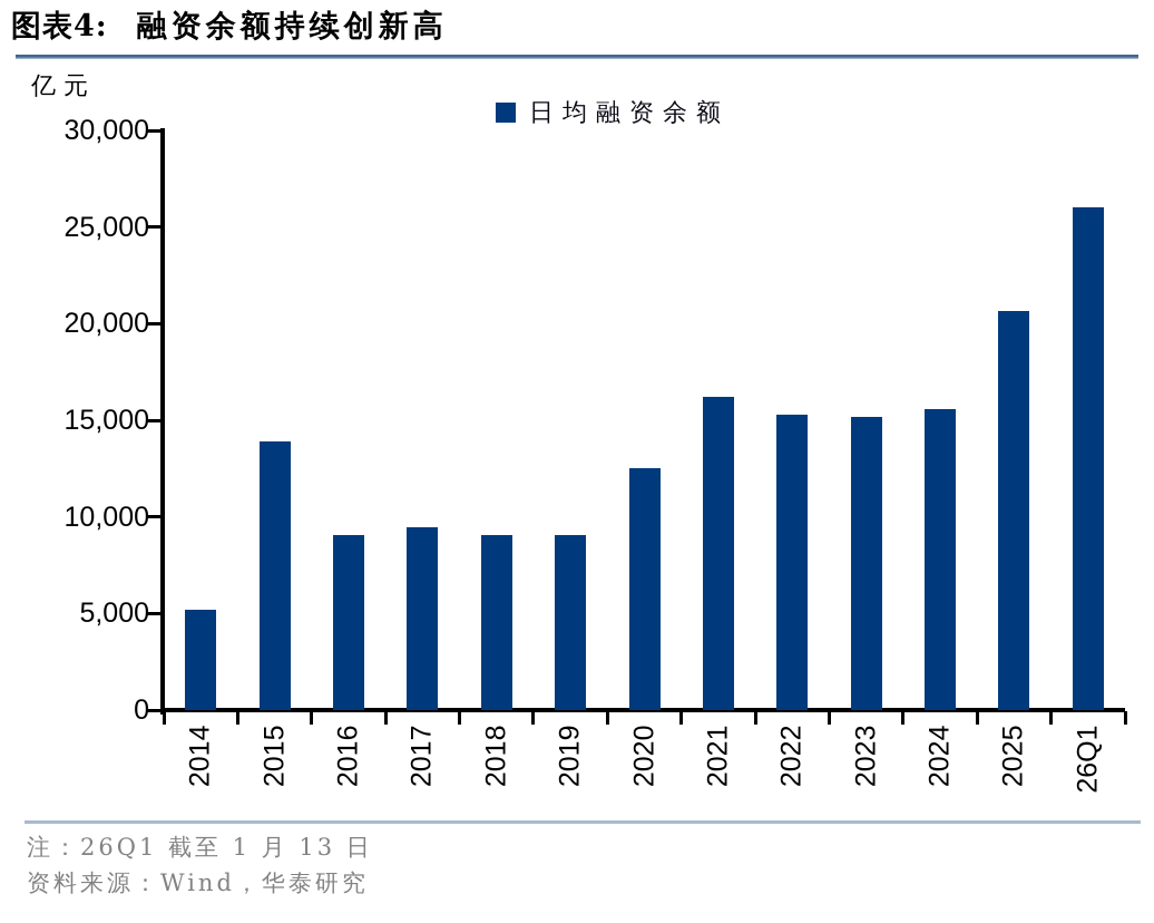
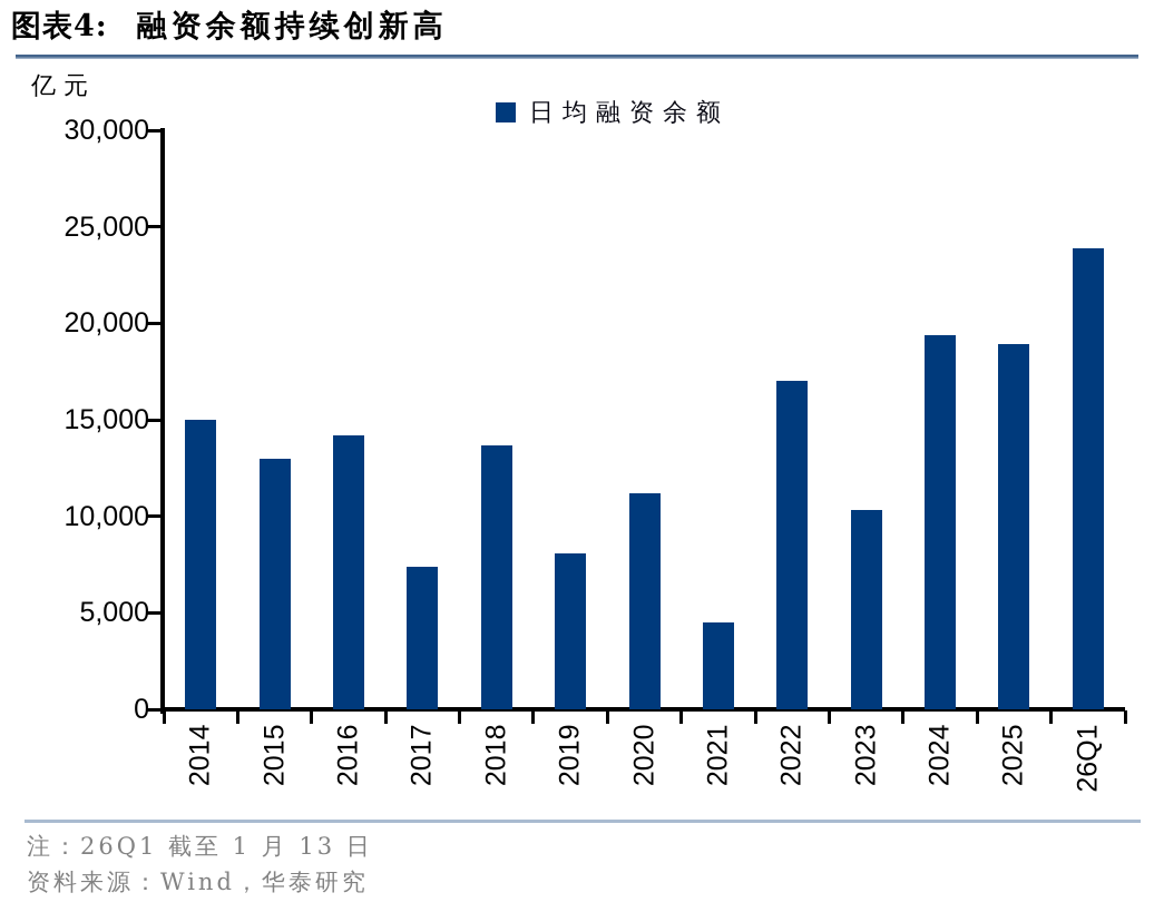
2014: 5200 -> 15000
2015: 13900 -> 13000
2016: 9000 -> 14200
2017: 9400 -> 7400
2018: 9000 -> 13700
2019: 9000 -> 8100
2020: 12500 -> 11200
2021: 16200 -> 4500
2022: 15300 -> 17000
2023: 15200 -> 10300
2024: 15600 -> 19400
2025: 20600 -> 18900
26Q1: 26000 -> 23900
